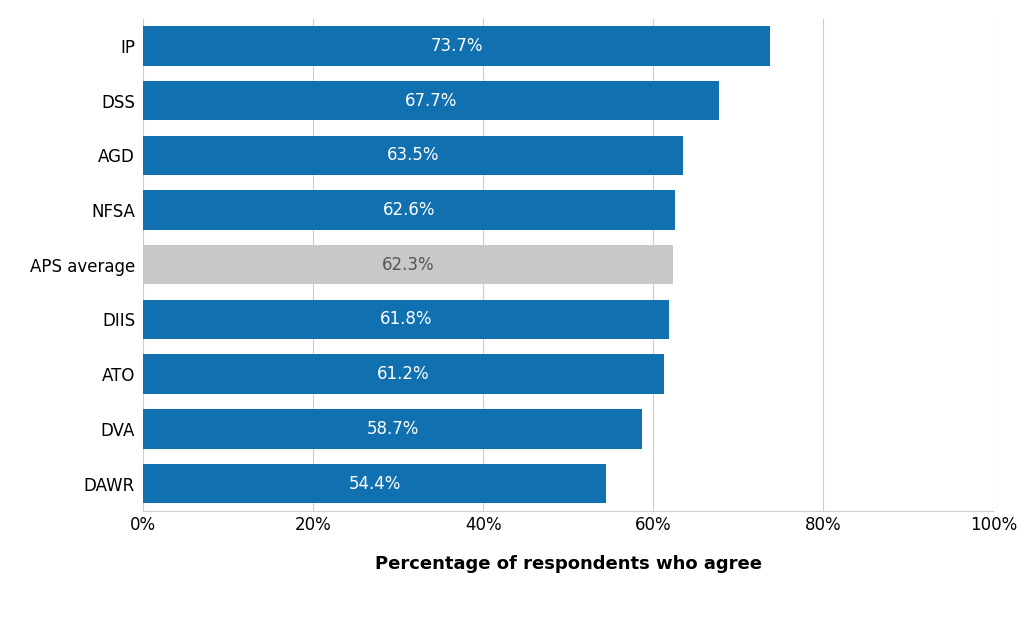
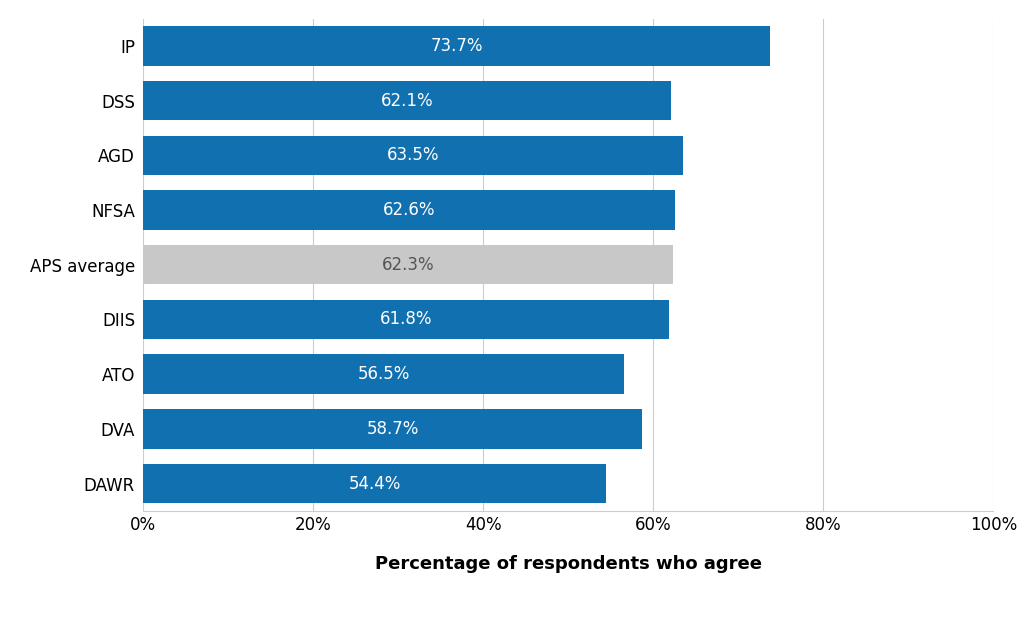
DSS: 67.7% -> 62.1%
ATO: 61.2% -> 56.5%
